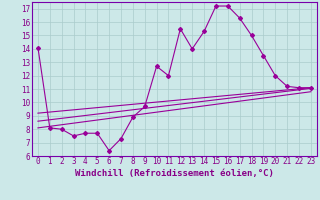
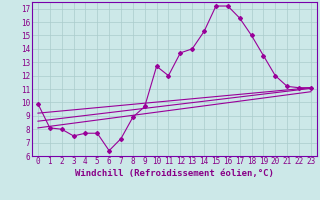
0: 14.1 -> 9.9
12: 15.5 -> 13.7
